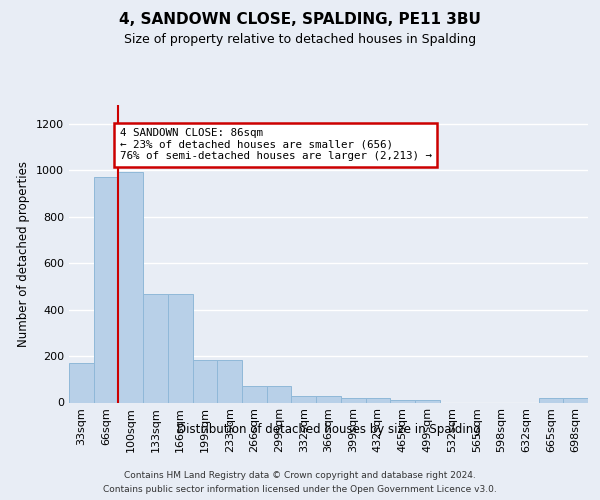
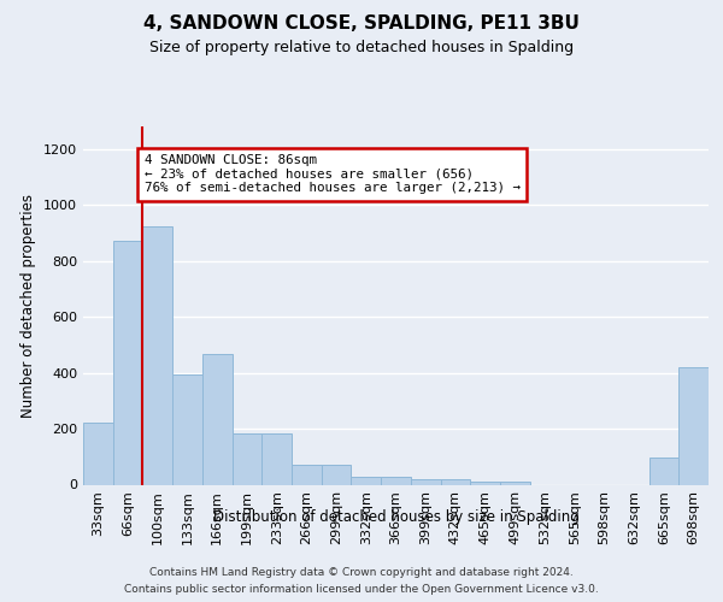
33sqm: 170 -> 220
66sqm: 970 -> 870
100sqm: 990 -> 925
133sqm: 465 -> 395
665sqm: 18 -> 95
698sqm: 18 -> 420
